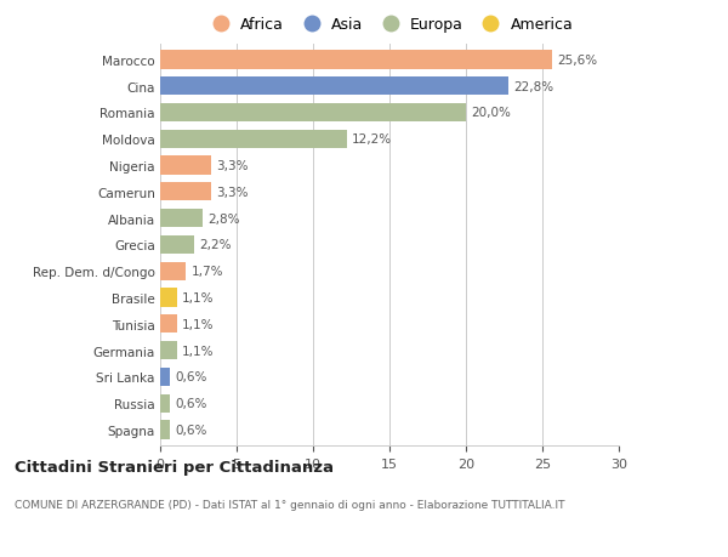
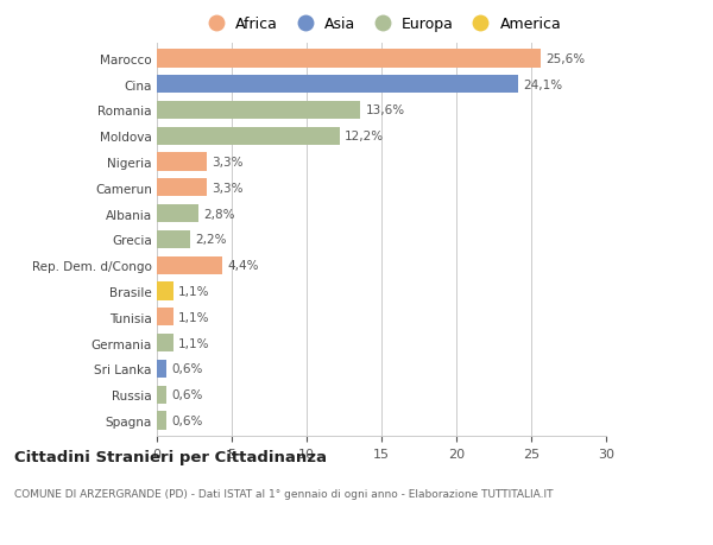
Cina: 22,8% -> 24,1%
Romania: 20,0% -> 13,6%
Rep. Dem. d/Congo: 1,7% -> 4,4%
